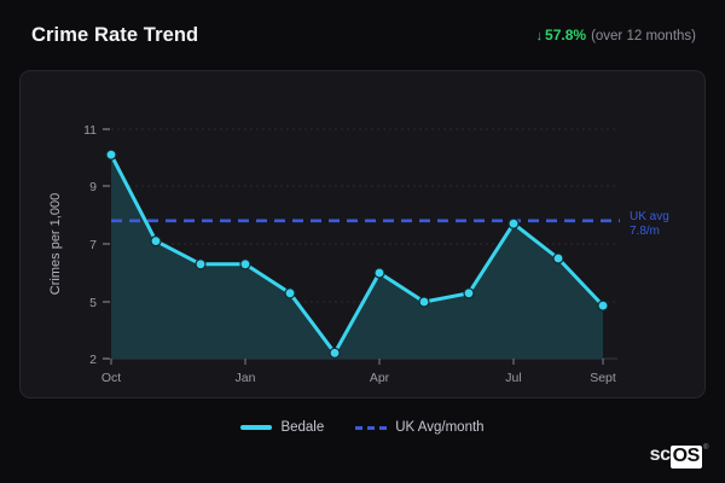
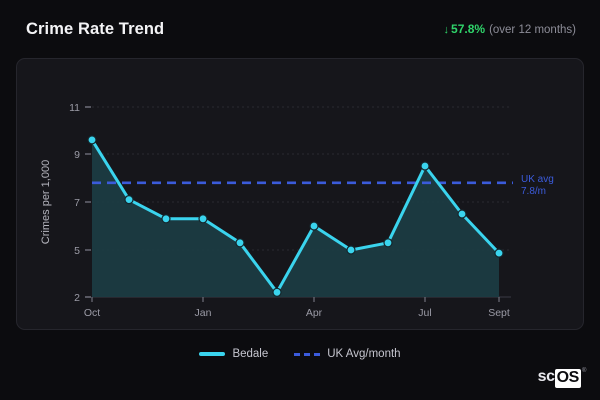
Oct: 10.1 -> 9.6
Jul: 7.7 -> 8.5
